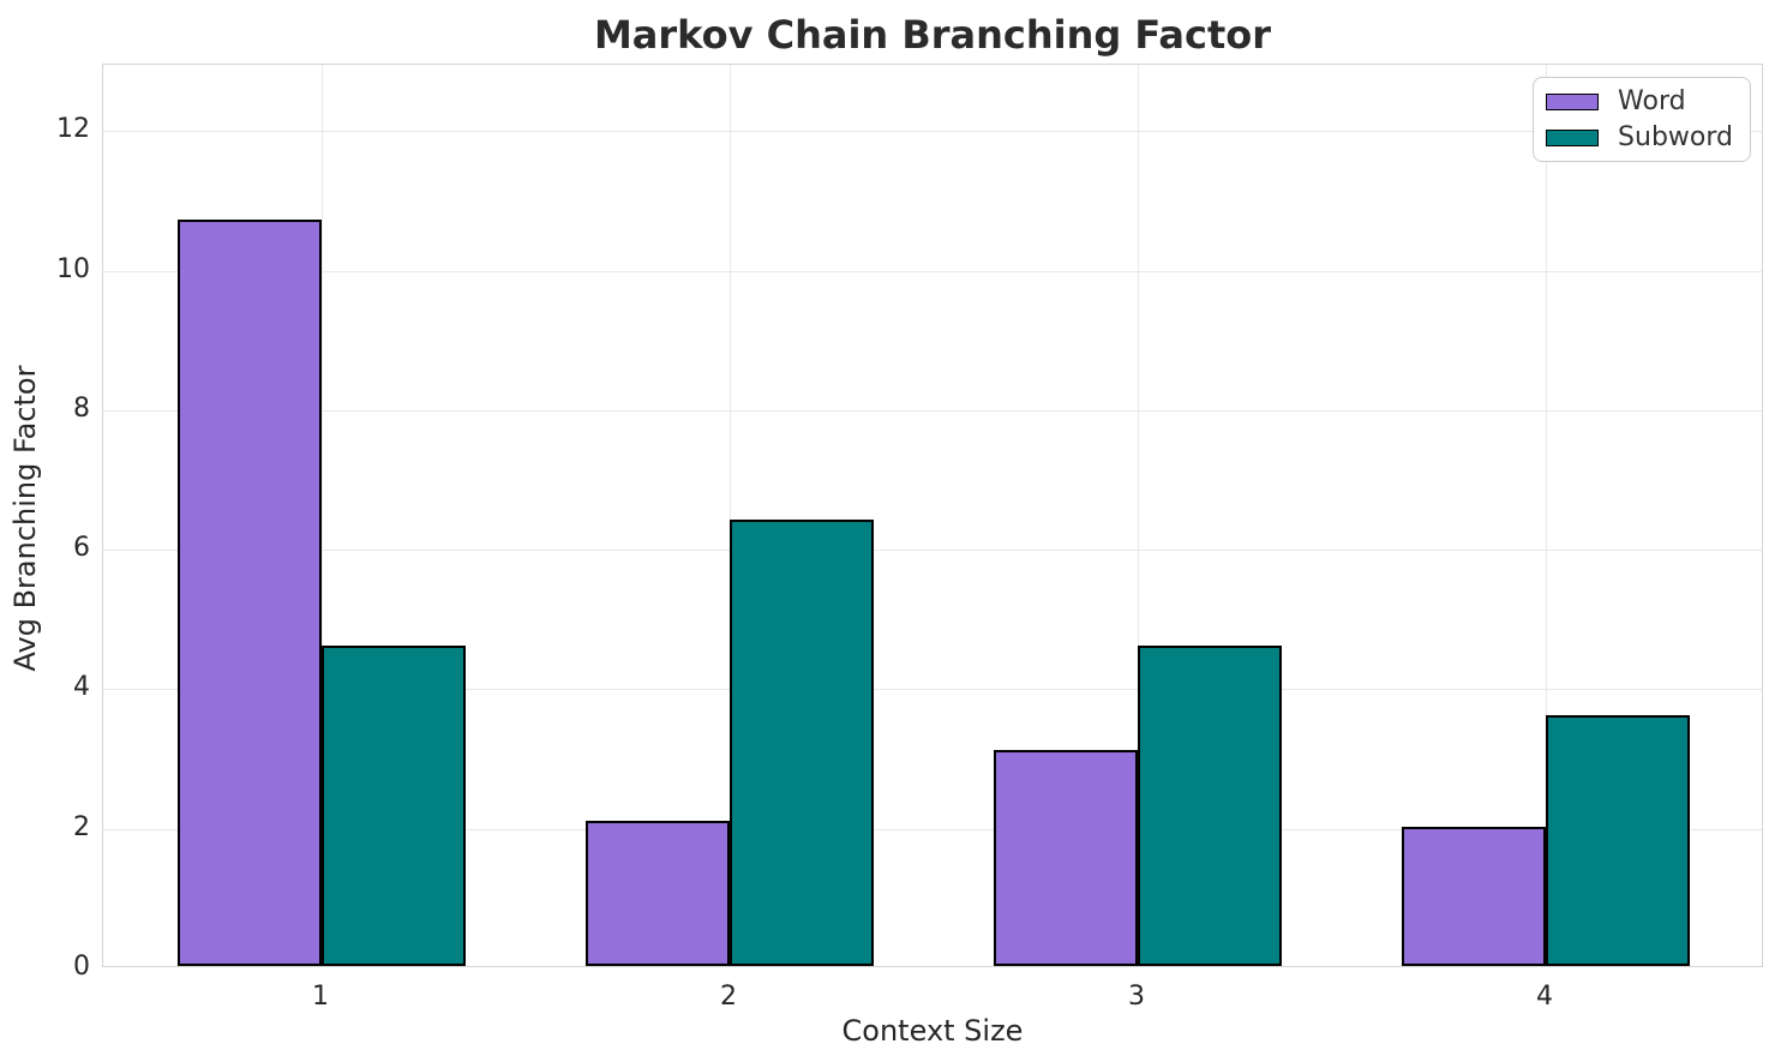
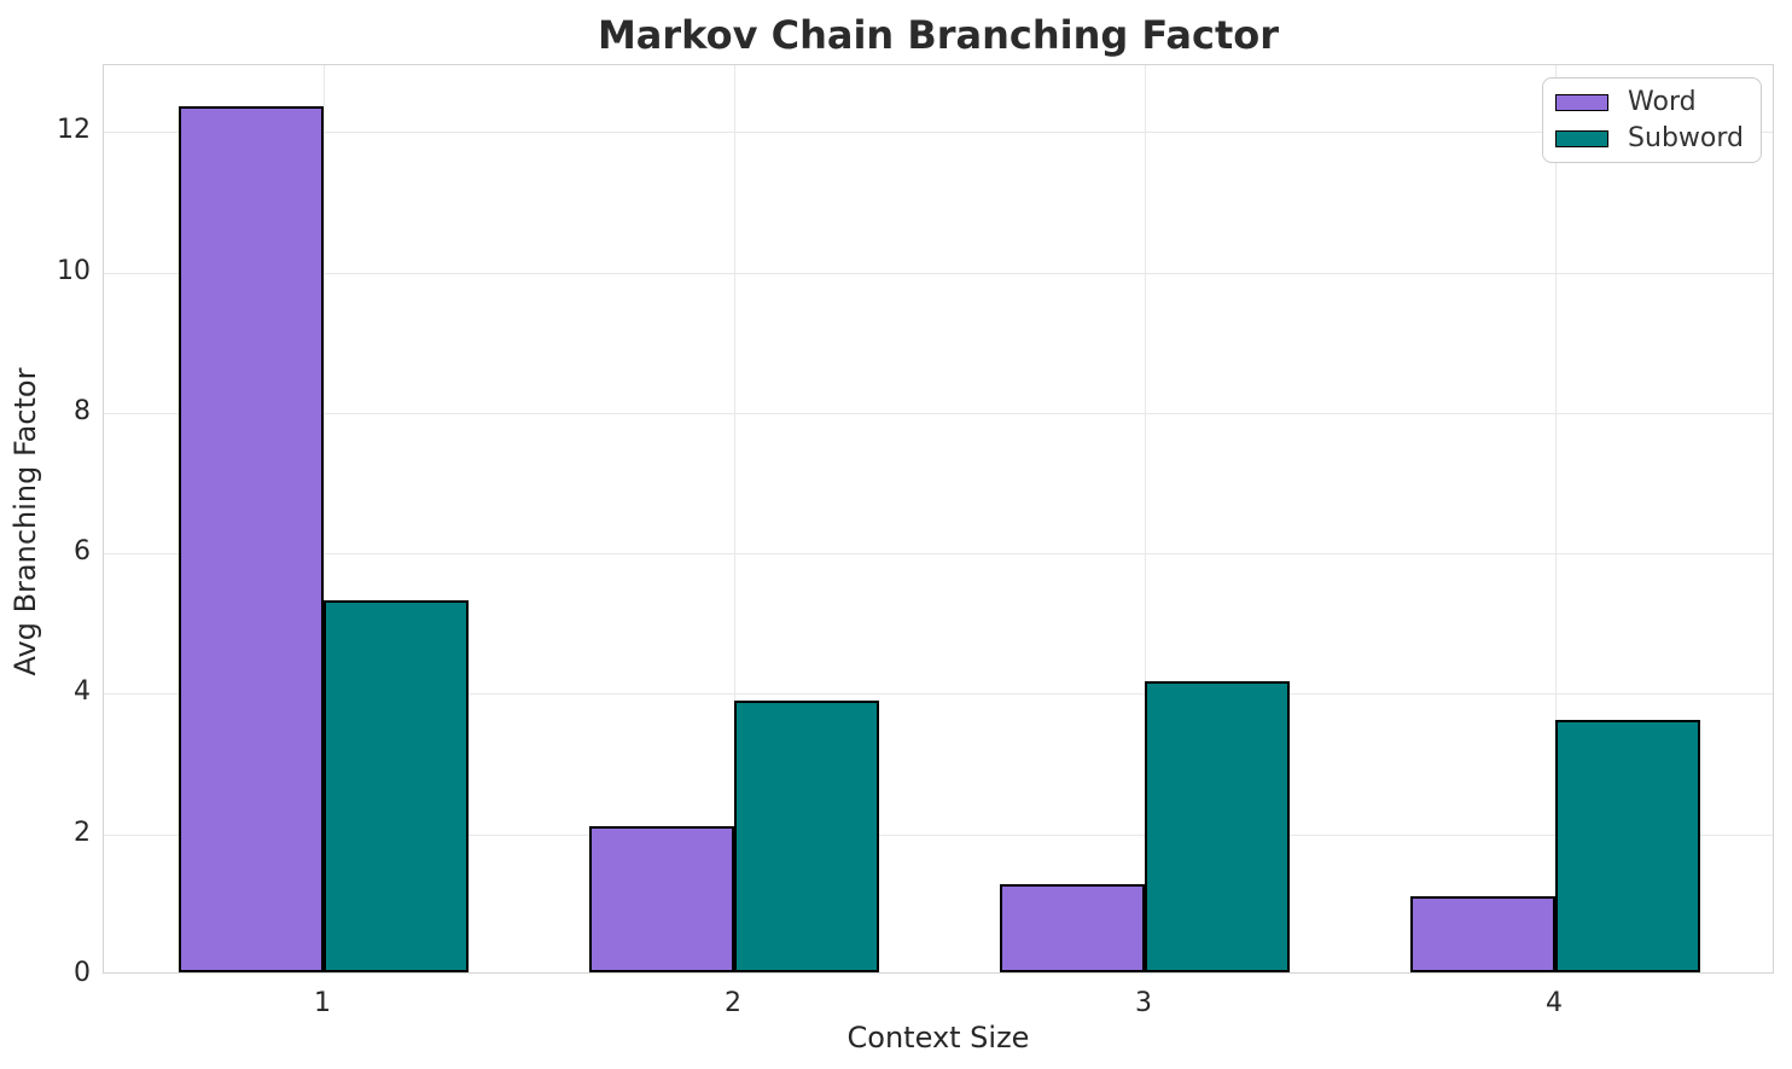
Word/1: 10.7 -> 12.3
Subword/1: 4.6 -> 5.3
Subword/2: 6.4 -> 3.9
Word/3: 3.1 -> 1.2
Subword/3: 4.6 -> 4.2
Word/4: 2.0 -> 1.1
